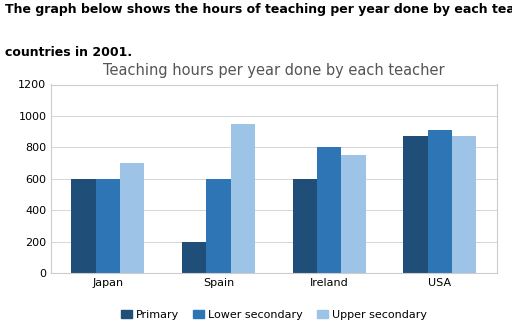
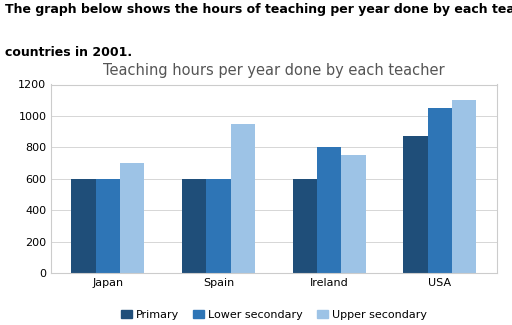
Primary/Spain: 200 -> 600
Lower secondary/USA: 910 -> 1050
Upper secondary/USA: 870 -> 1100
